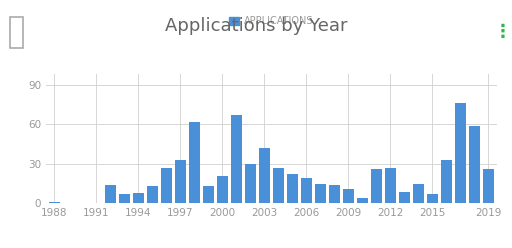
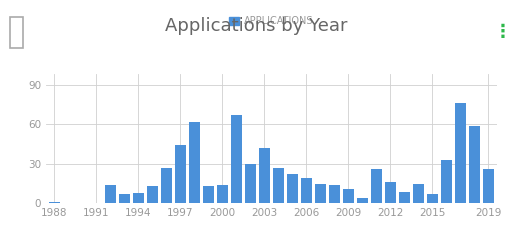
1997: 33 -> 44
2000: 21 -> 14
2012: 27 -> 16
